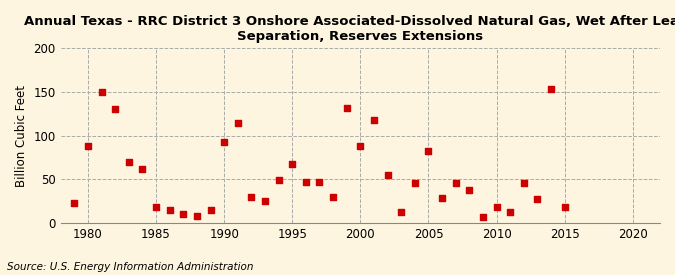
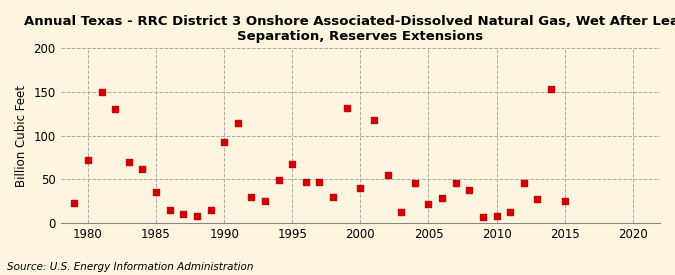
1980: 88 -> 72
1985: 18 -> 35
2000: 88 -> 40
2005: 82 -> 22
2010: 18 -> 8
2015: 18 -> 25
